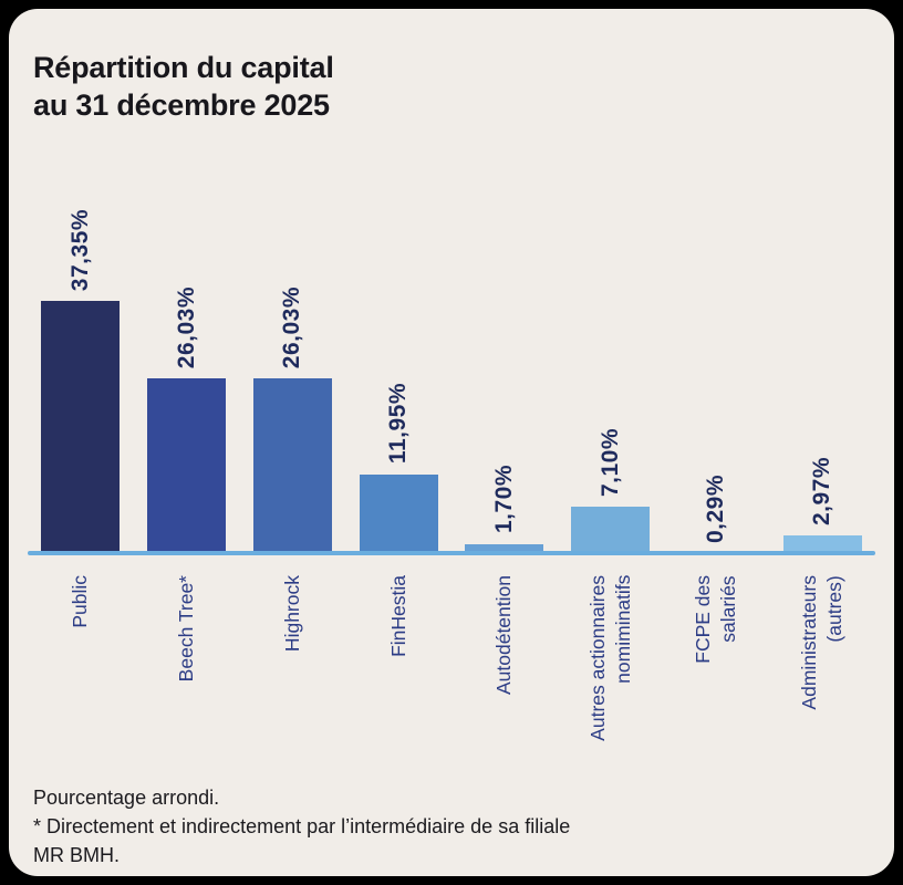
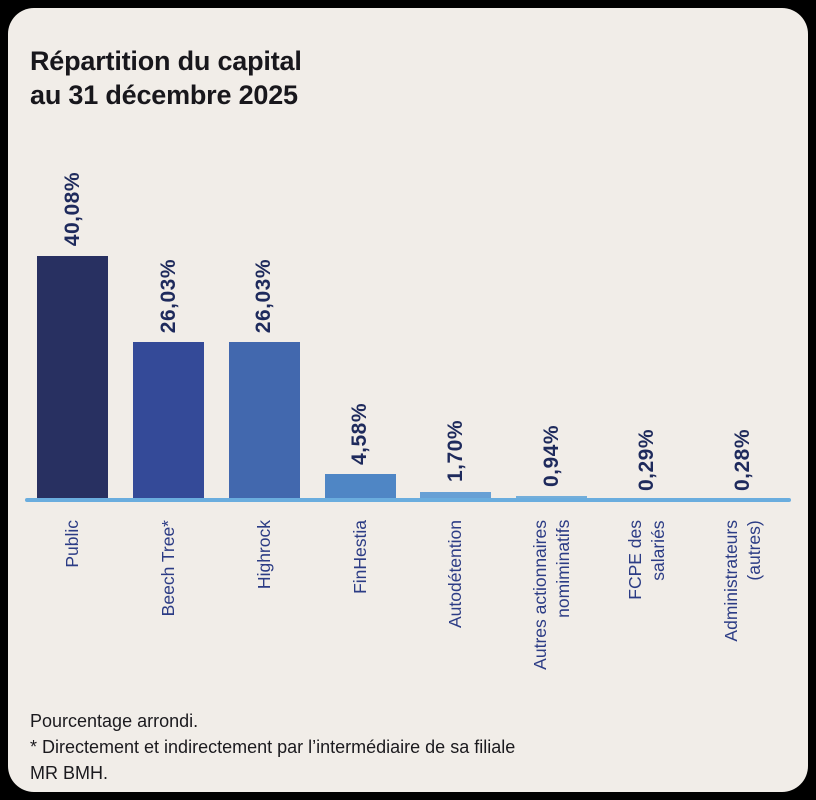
Public: 37,35% -> 40,08%
FinHestia: 11,95% -> 4,58%
Autres actionnaires nomiminatifs: 7,10% -> 0,94%
Administrateurs (autres): 2,97% -> 0,28%
